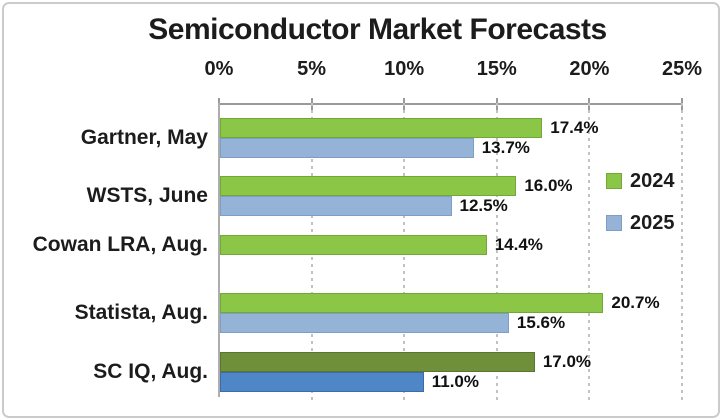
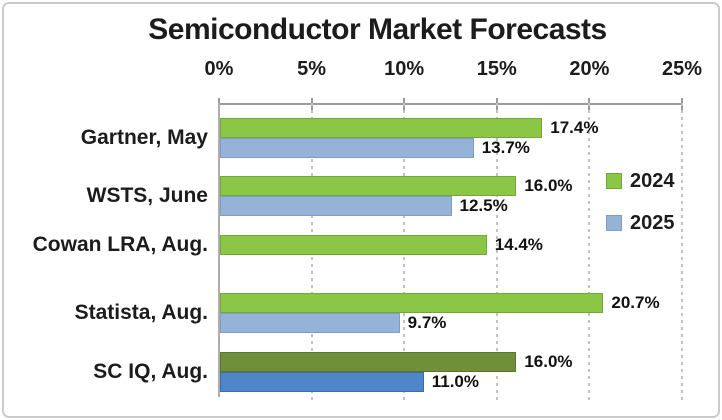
2025/Statista, Aug.: 15.6% -> 9.7%
2024/SC IQ, Aug.: 17.0% -> 16.0%
